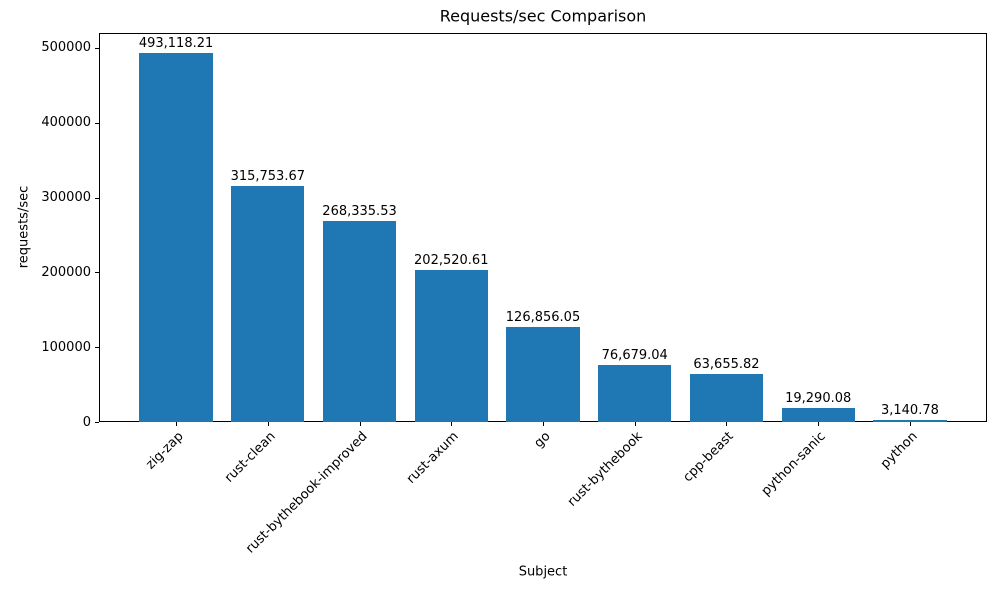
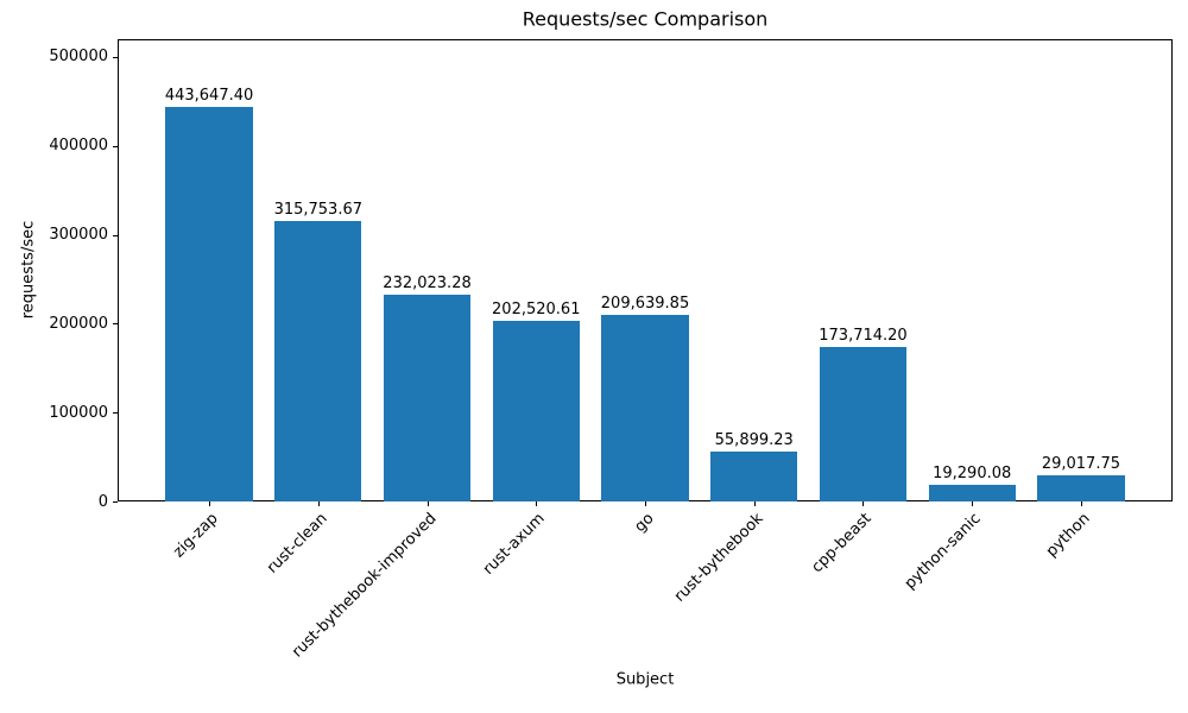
zig-zap: 493,118.21 -> 443,647.40
rust-bythebook-improved: 268,335.53 -> 232,023.28
go: 126,856.05 -> 209,639.85
rust-bythebook: 76,679.04 -> 55,899.23
cpp-beast: 63,655.82 -> 173,714.20
python: 3,140.78 -> 29,017.75
